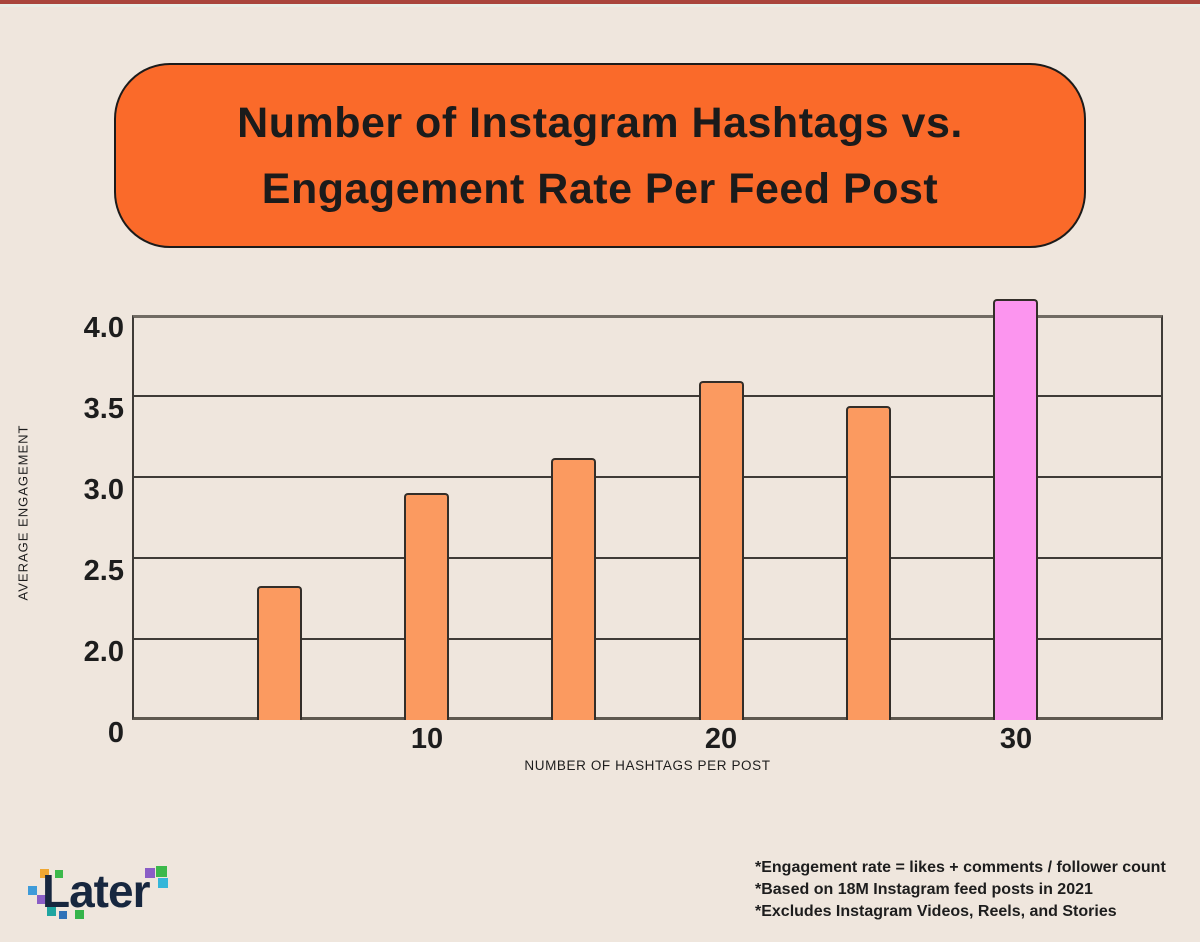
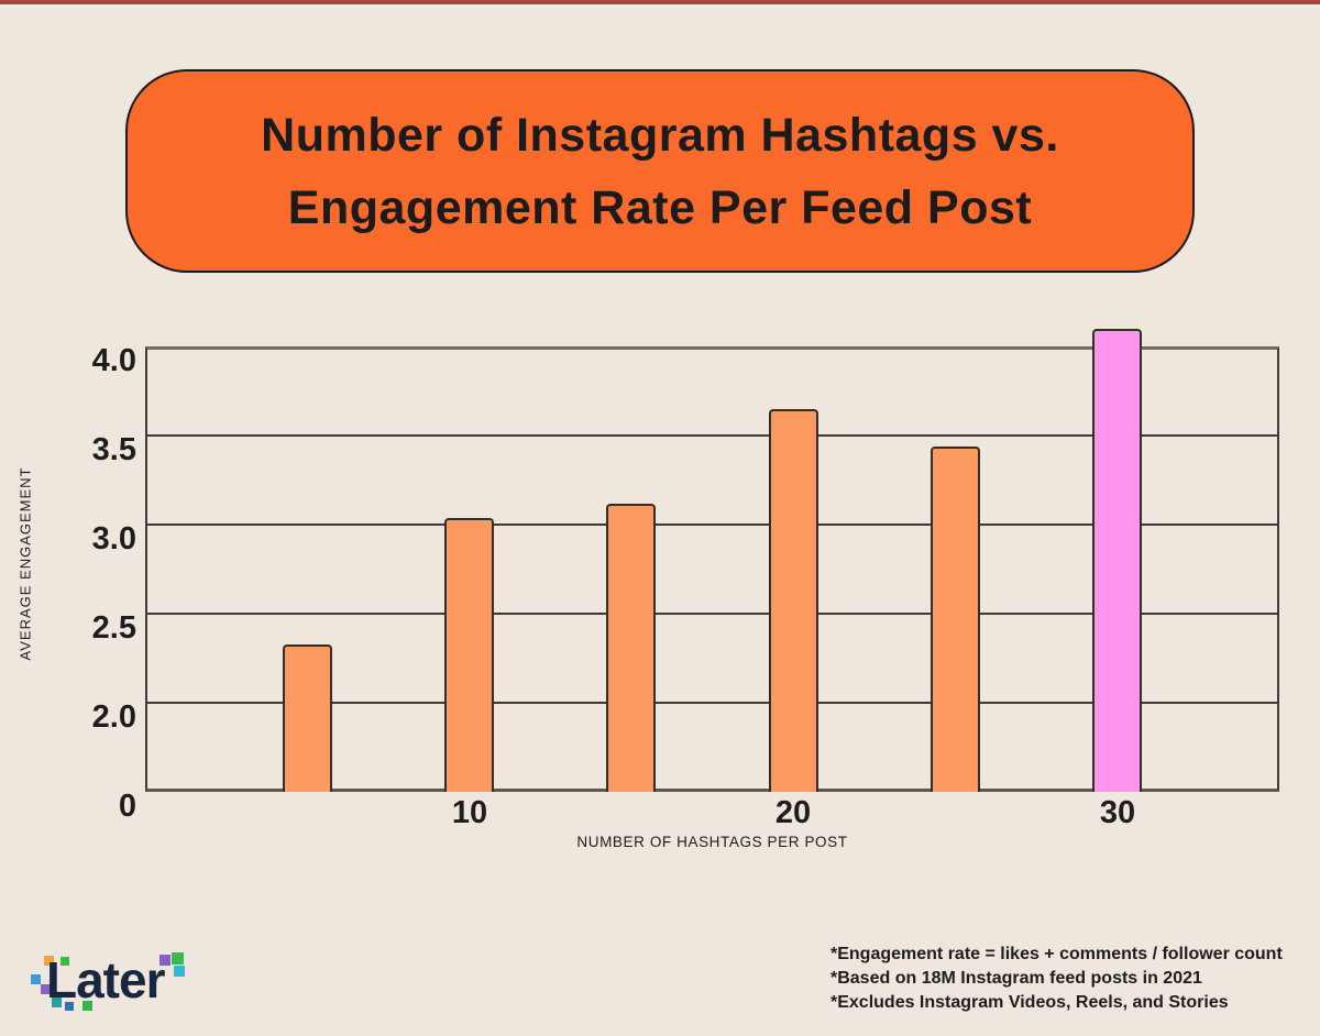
10: 2.90 -> 3.04
20: 3.59 -> 3.65
